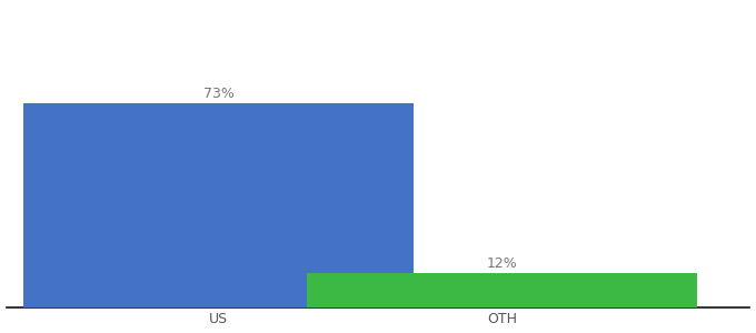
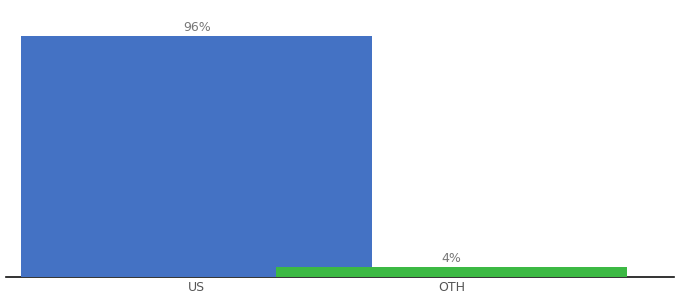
US: 73% -> 96%
OTH: 12% -> 4%
